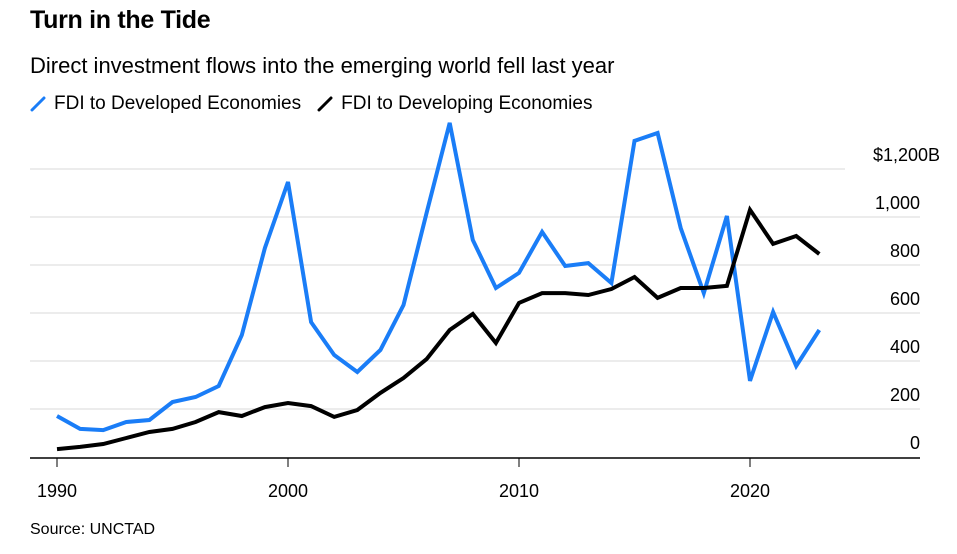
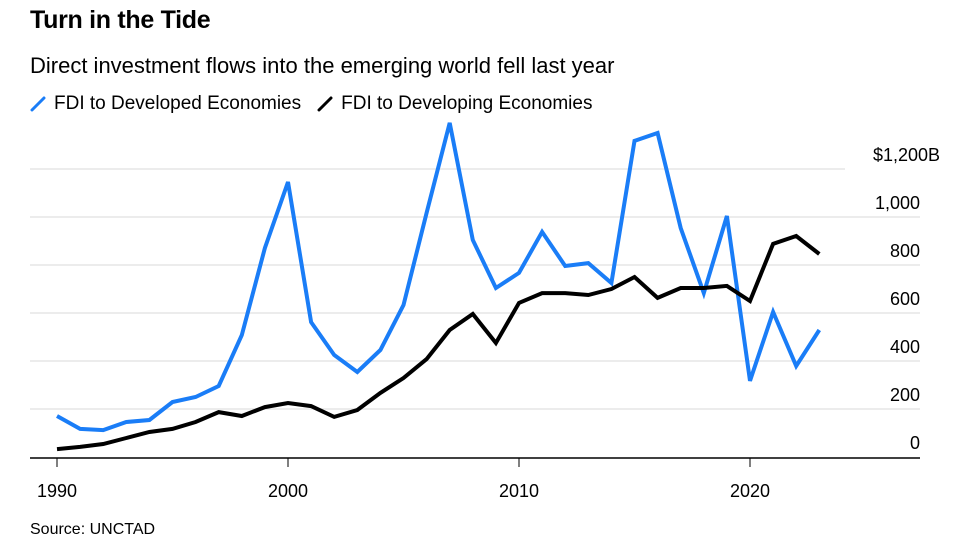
FDI to Developing Economies/2020: 1030 -> 650
